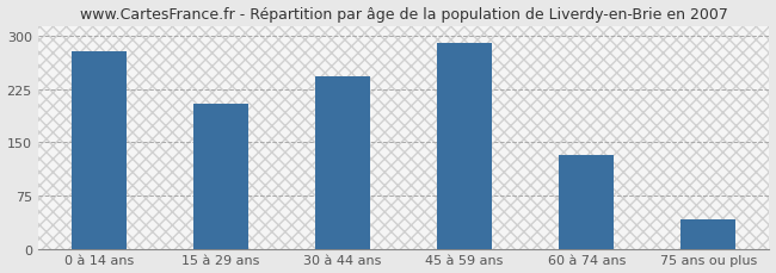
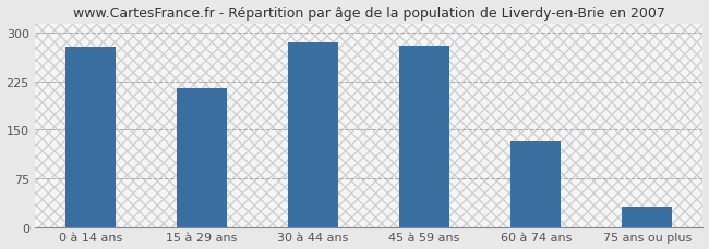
15 à 29 ans: 204 -> 215
30 à 44 ans: 244 -> 286
45 à 59 ans: 290 -> 280
75 ans ou plus: 42 -> 32
